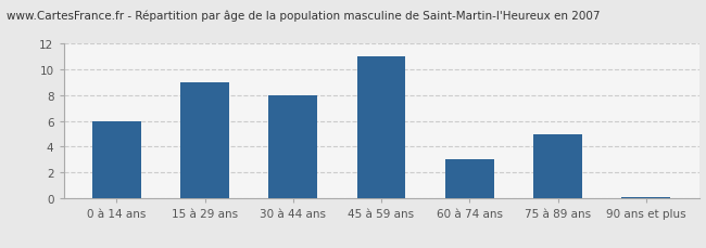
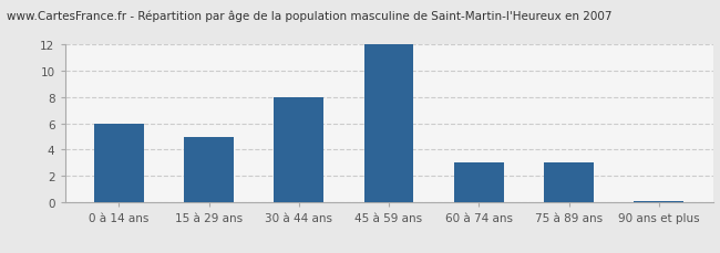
15 à 29 ans: 9.0 -> 5.0
45 à 59 ans: 11.0 -> 12.0
75 à 89 ans: 5.0 -> 3.0
